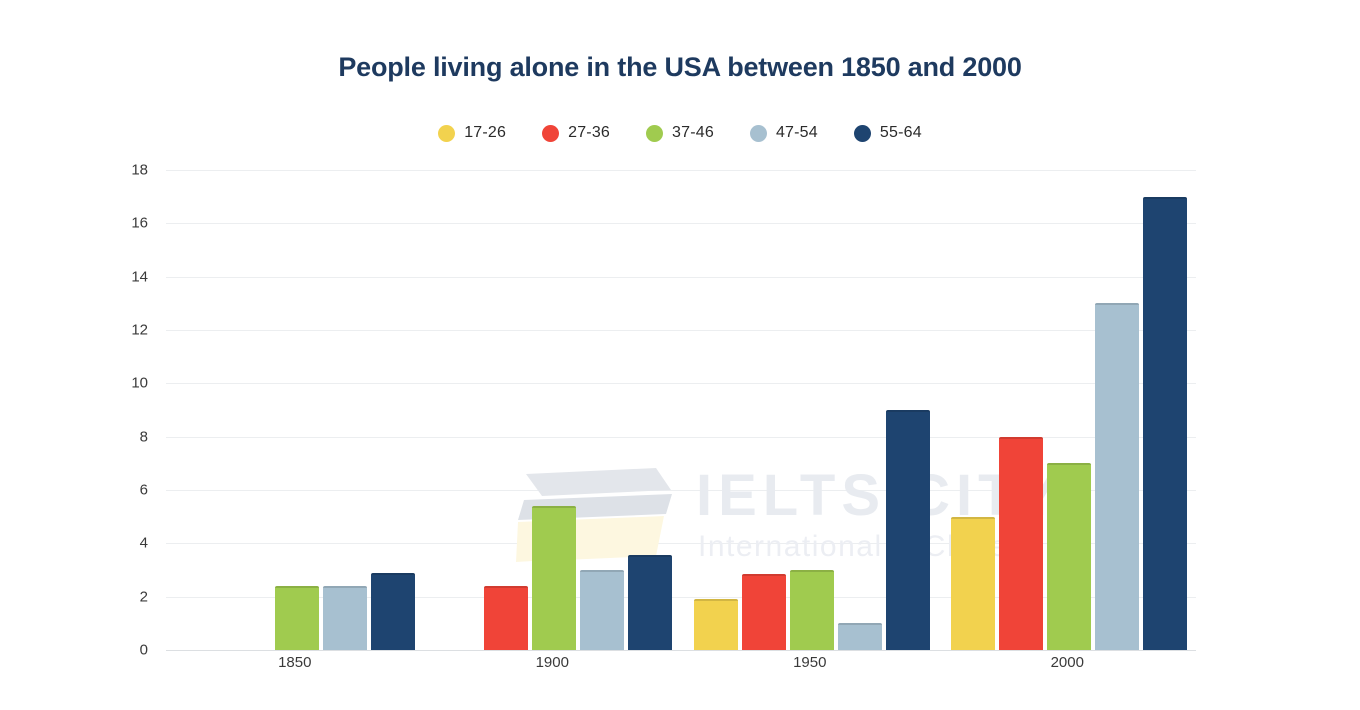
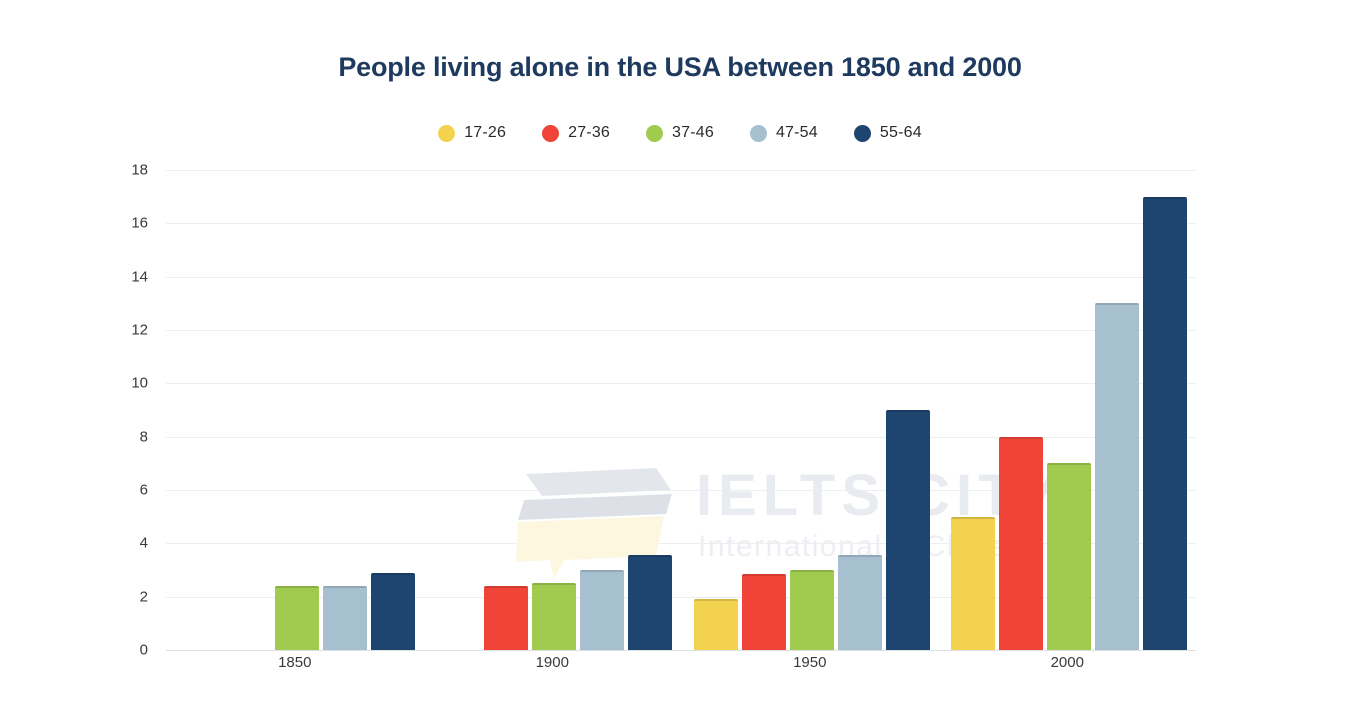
37-46/1900: 5.4 -> 2.5
47-54/1950: 1.0 -> 3.5
